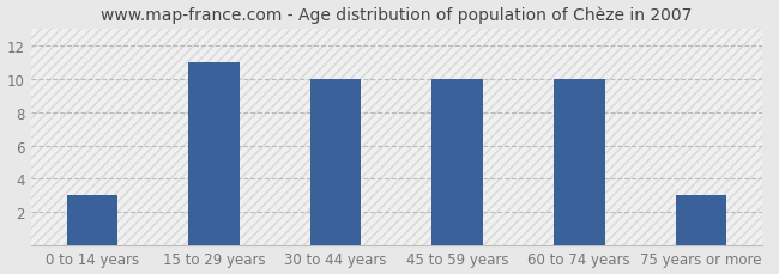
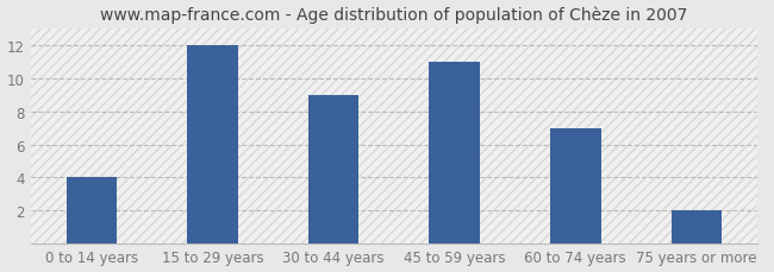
0 to 14 years: 3 -> 4
15 to 29 years: 11 -> 12
30 to 44 years: 10 -> 9
45 to 59 years: 10 -> 11
60 to 74 years: 10 -> 7
75 years or more: 3 -> 2
